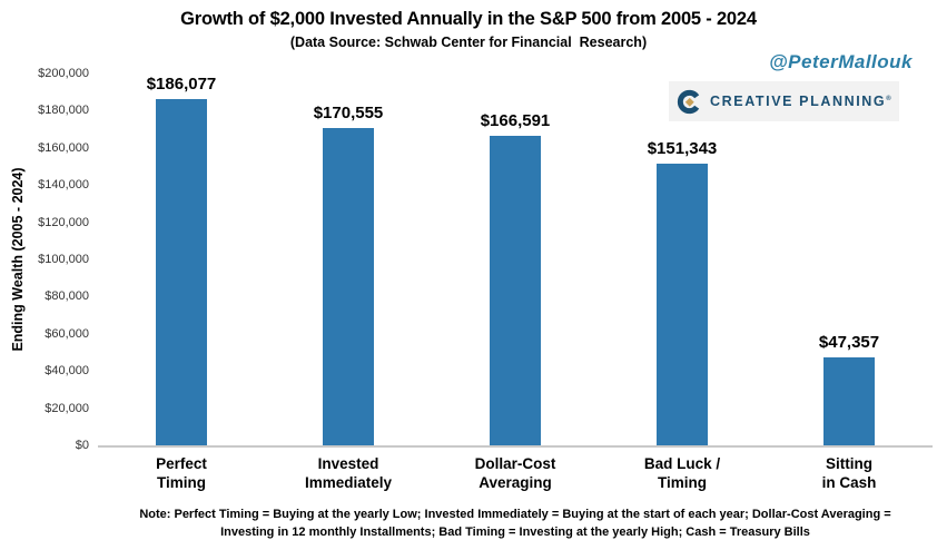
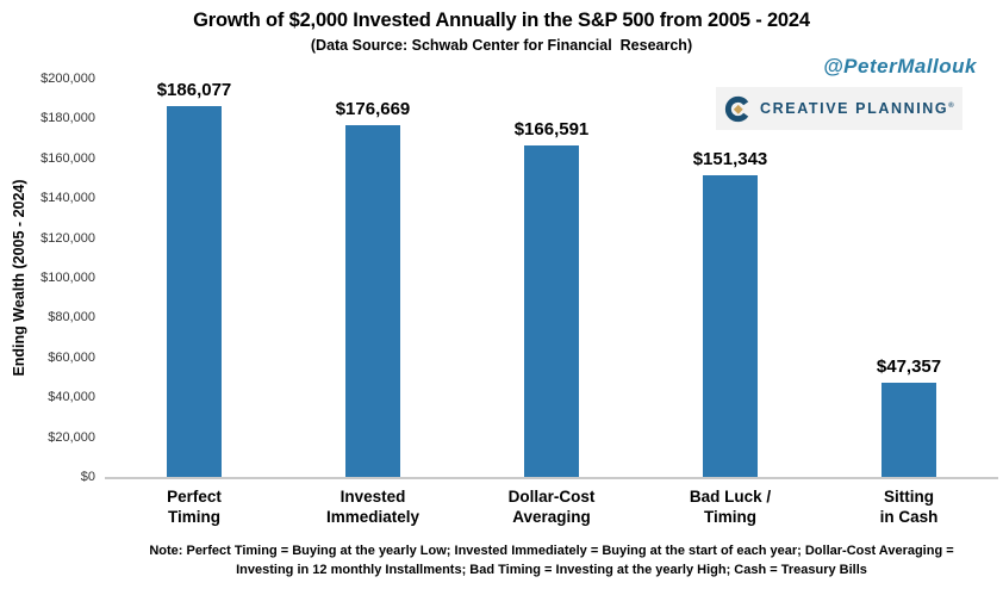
Invested Immediately: $170,555 -> $176,669
